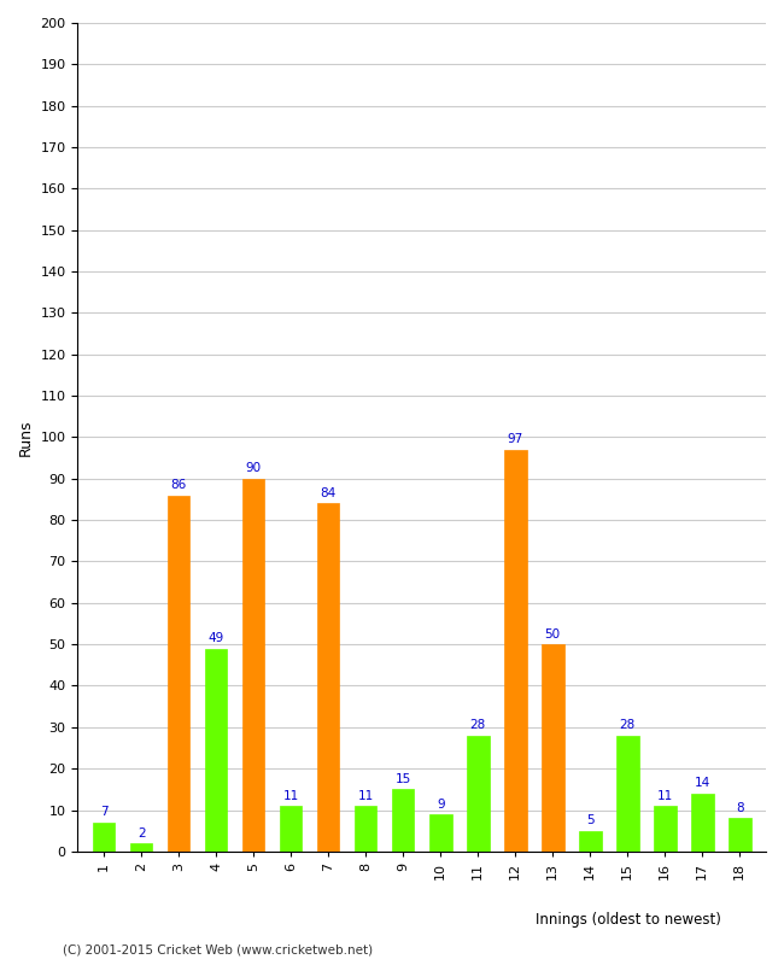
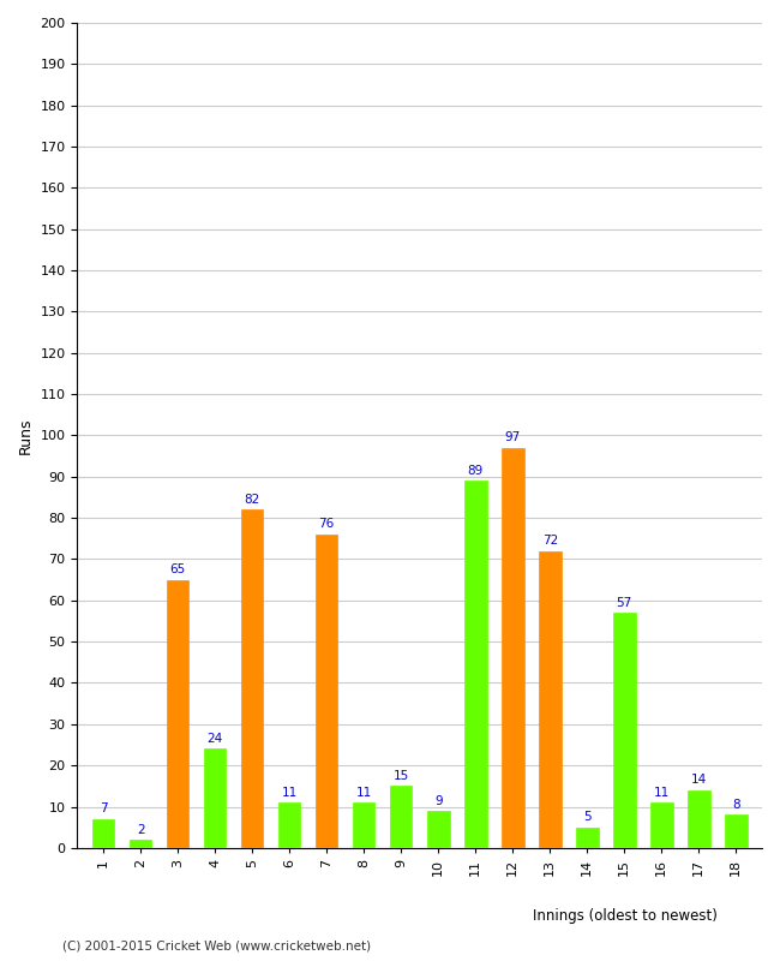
3: 86 -> 65
4: 49 -> 24
5: 90 -> 82
7: 84 -> 76
11: 28 -> 89
13: 50 -> 72
15: 28 -> 57
